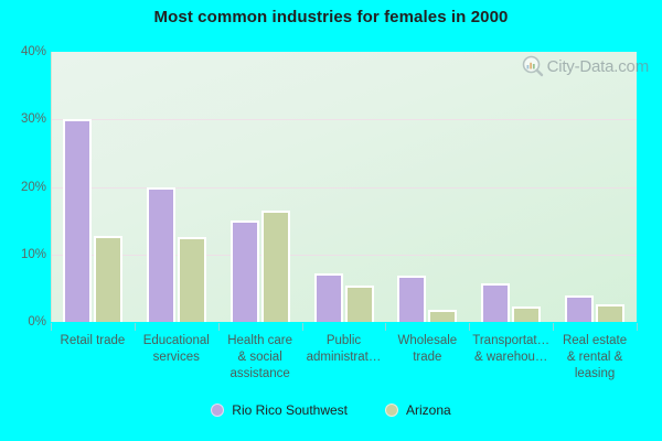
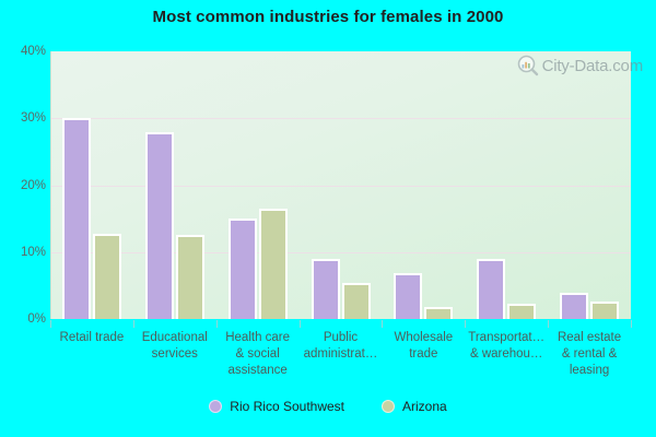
Rio Rico Southwest/Educational services: 20% -> 28%
Rio Rico Southwest/Public administrat…: 7% -> 9%
Rio Rico Southwest/Transportat… & warehou…: 6% -> 9%
